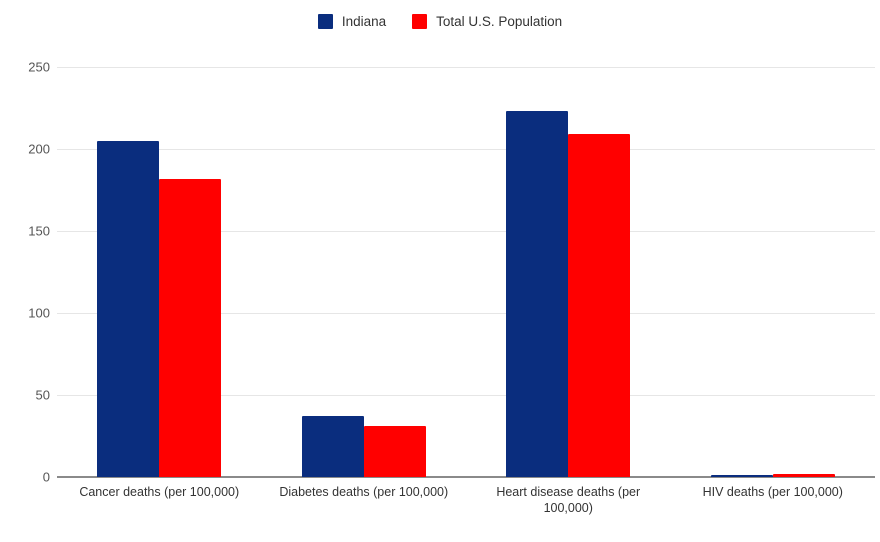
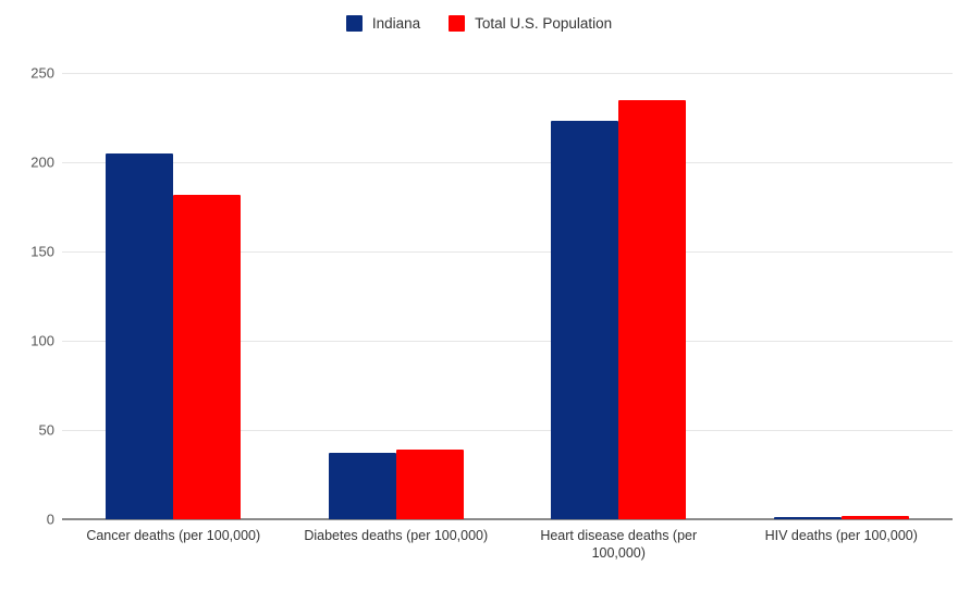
Total U.S. Population/Diabetes deaths (per 100,000): 31 -> 39
Total U.S. Population/Heart disease deaths (per 100,000): 209 -> 235
